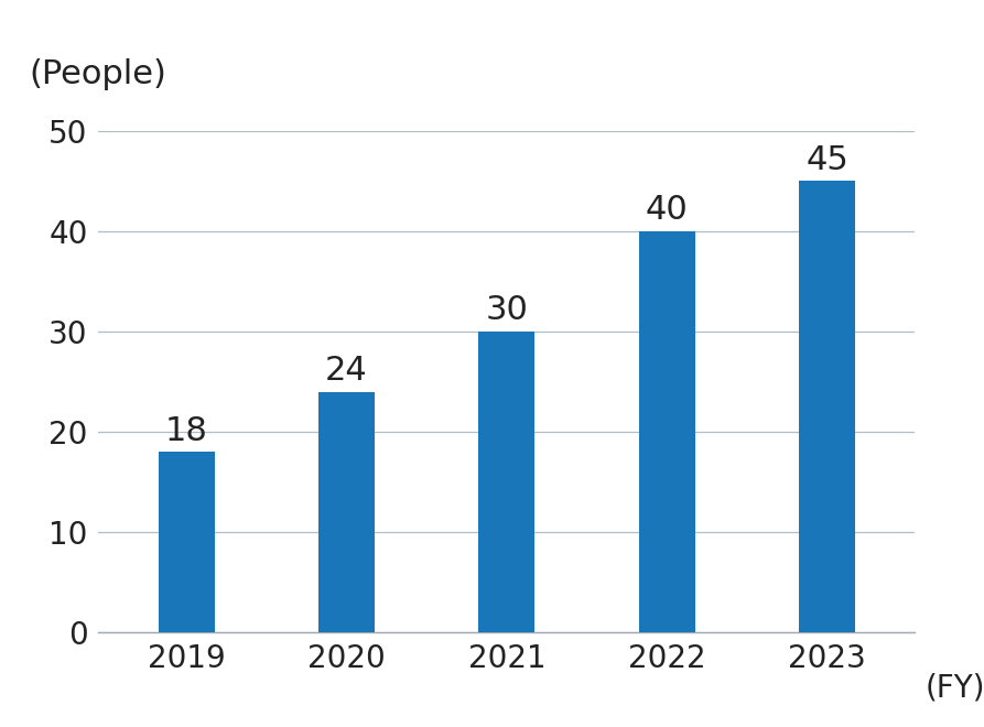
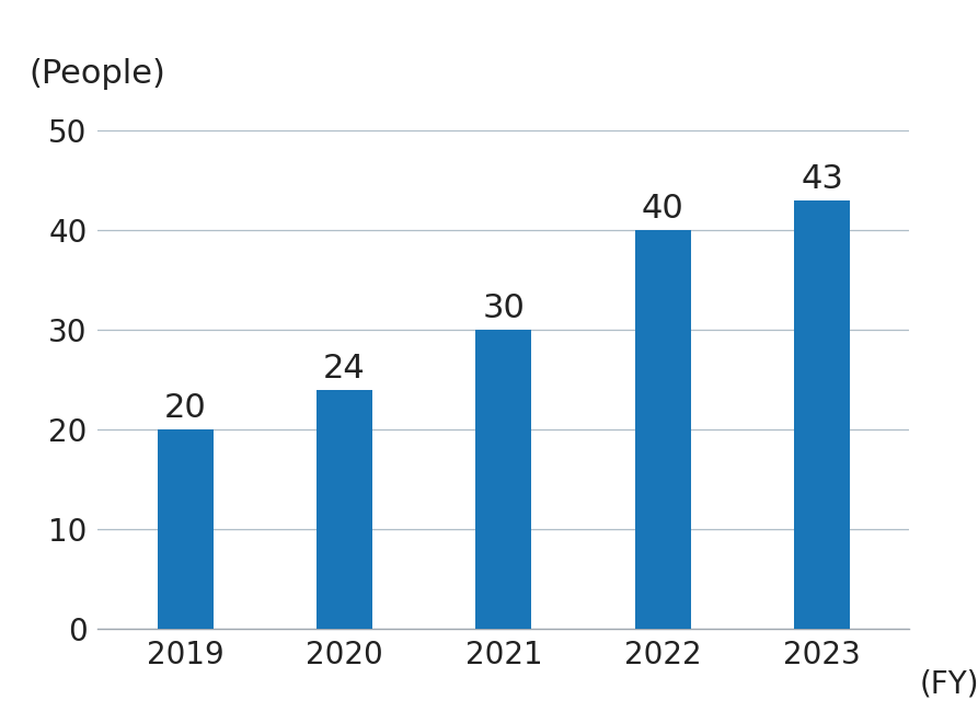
2019: 18 -> 20
2023: 45 -> 43
